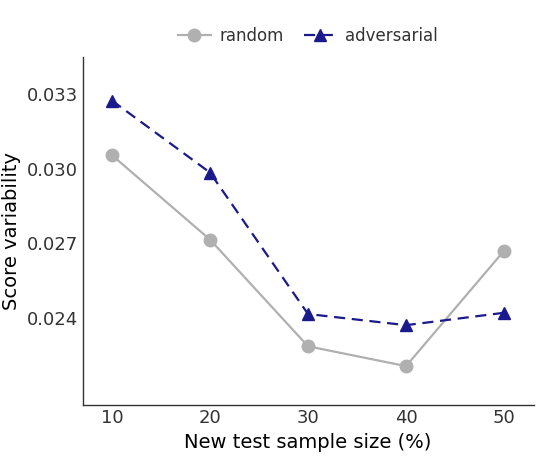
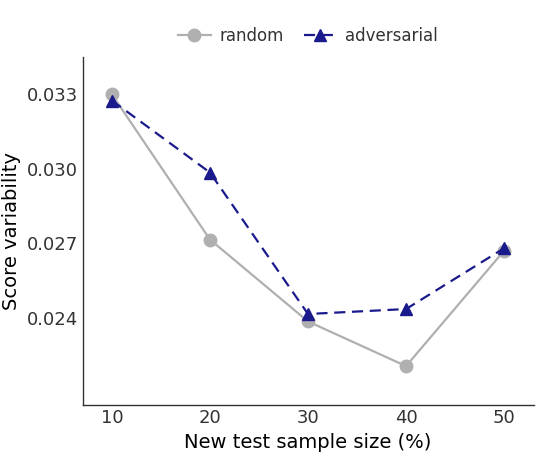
random/10: 0.03055 -> 0.03300
random/30: 0.02285 -> 0.02385
adversarial/40: 0.02370 -> 0.02435
adversarial/50: 0.02420 -> 0.02680
